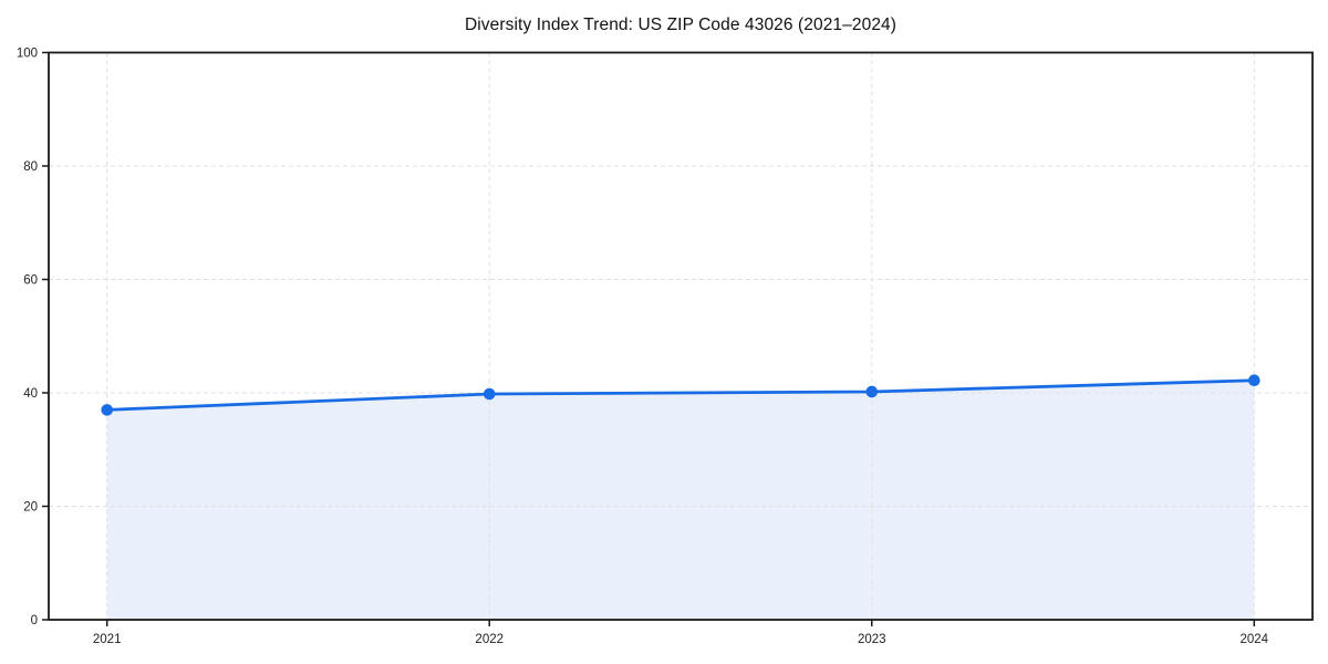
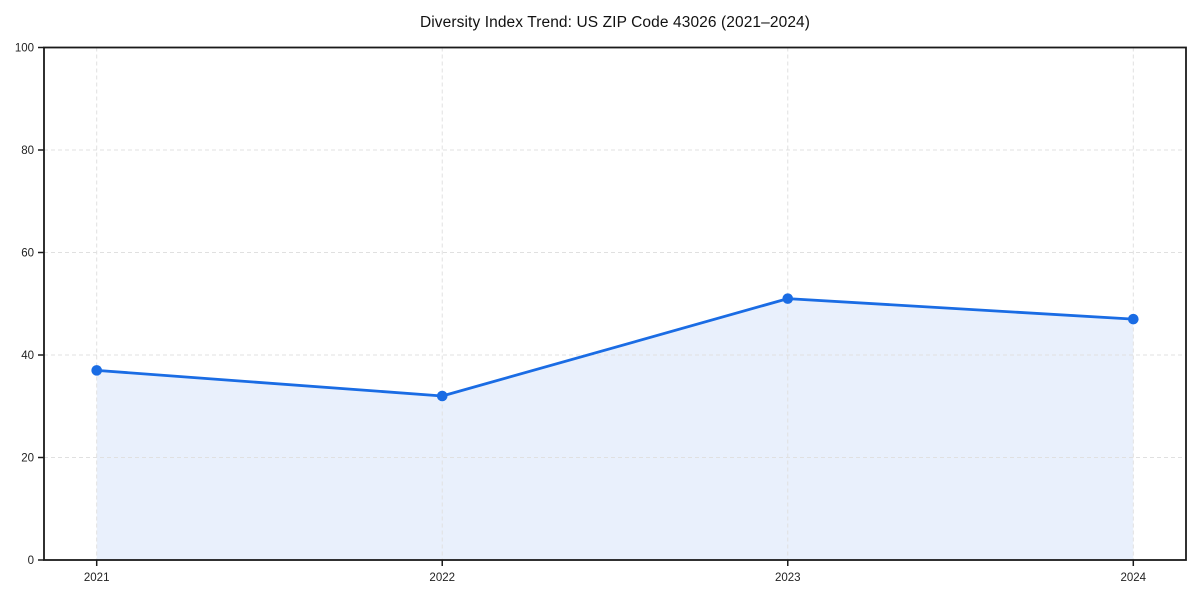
2022: 40 -> 32
2023: 40 -> 51
2024: 42 -> 47
